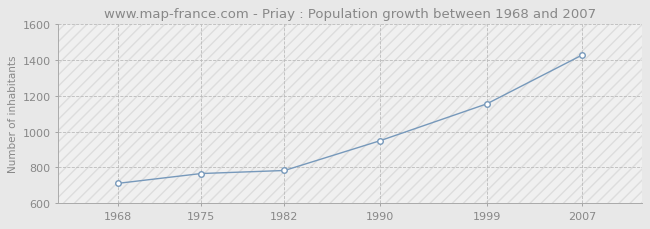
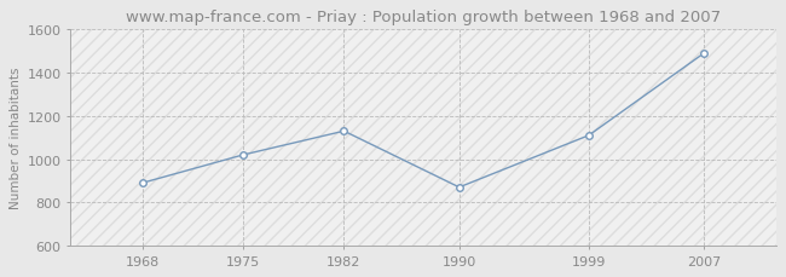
1968: 710 -> 890
1975: 760 -> 1020
1982: 780 -> 1130
1990: 950 -> 870
1999: 1160 -> 1110
2007: 1430 -> 1490
